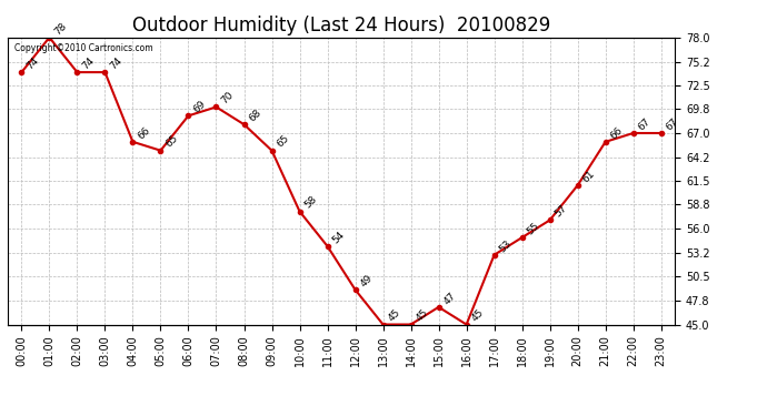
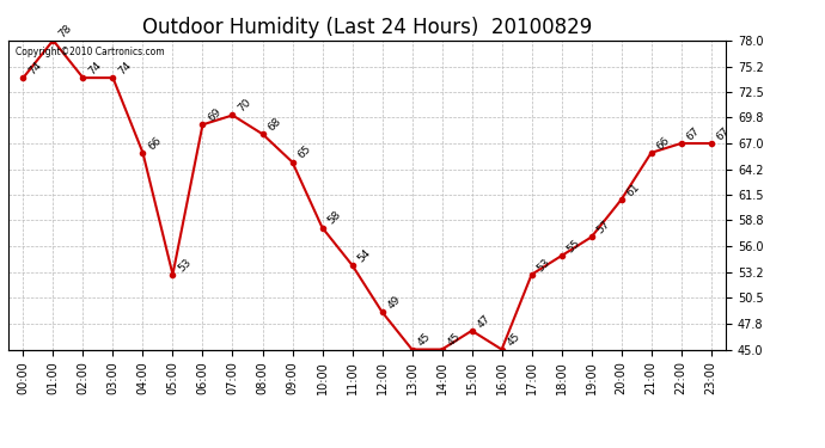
05:00: 65 -> 53
